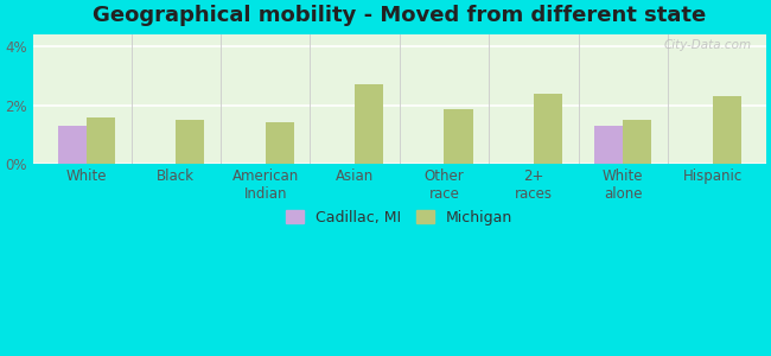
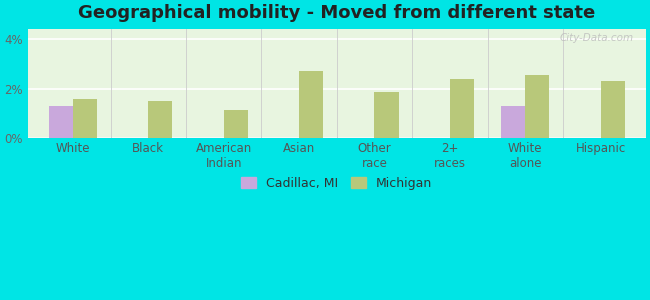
Michigan/American Indian: 1.40% -> 1.15%
Michigan/White alone: 1.50% -> 2.55%
